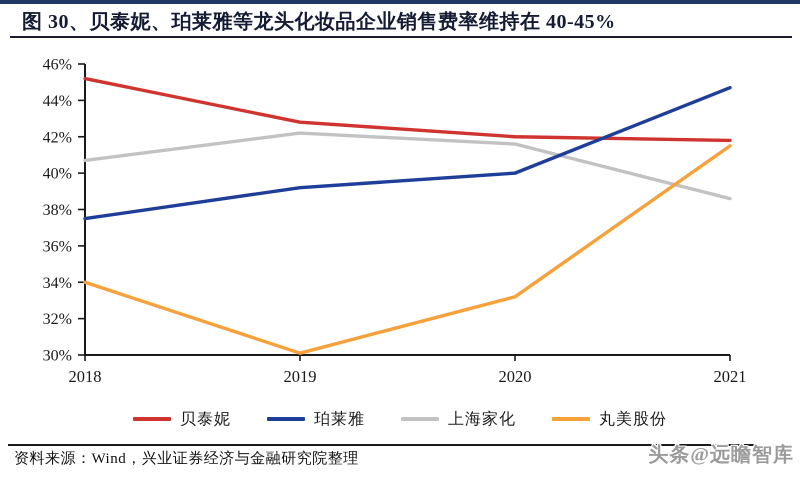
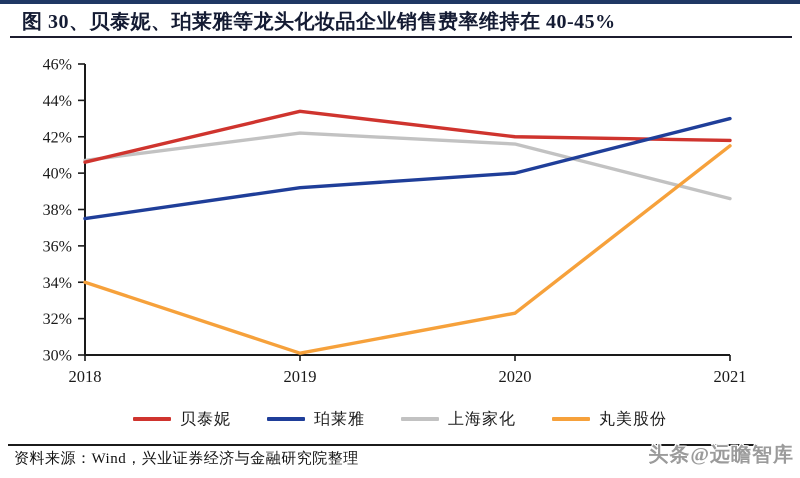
贝泰妮/2018: 45.2% -> 40.6%
贝泰妮/2019: 42.8% -> 43.4%
丸美股份/2020: 33.2% -> 32.3%
珀莱雅/2021: 44.7% -> 43.0%
